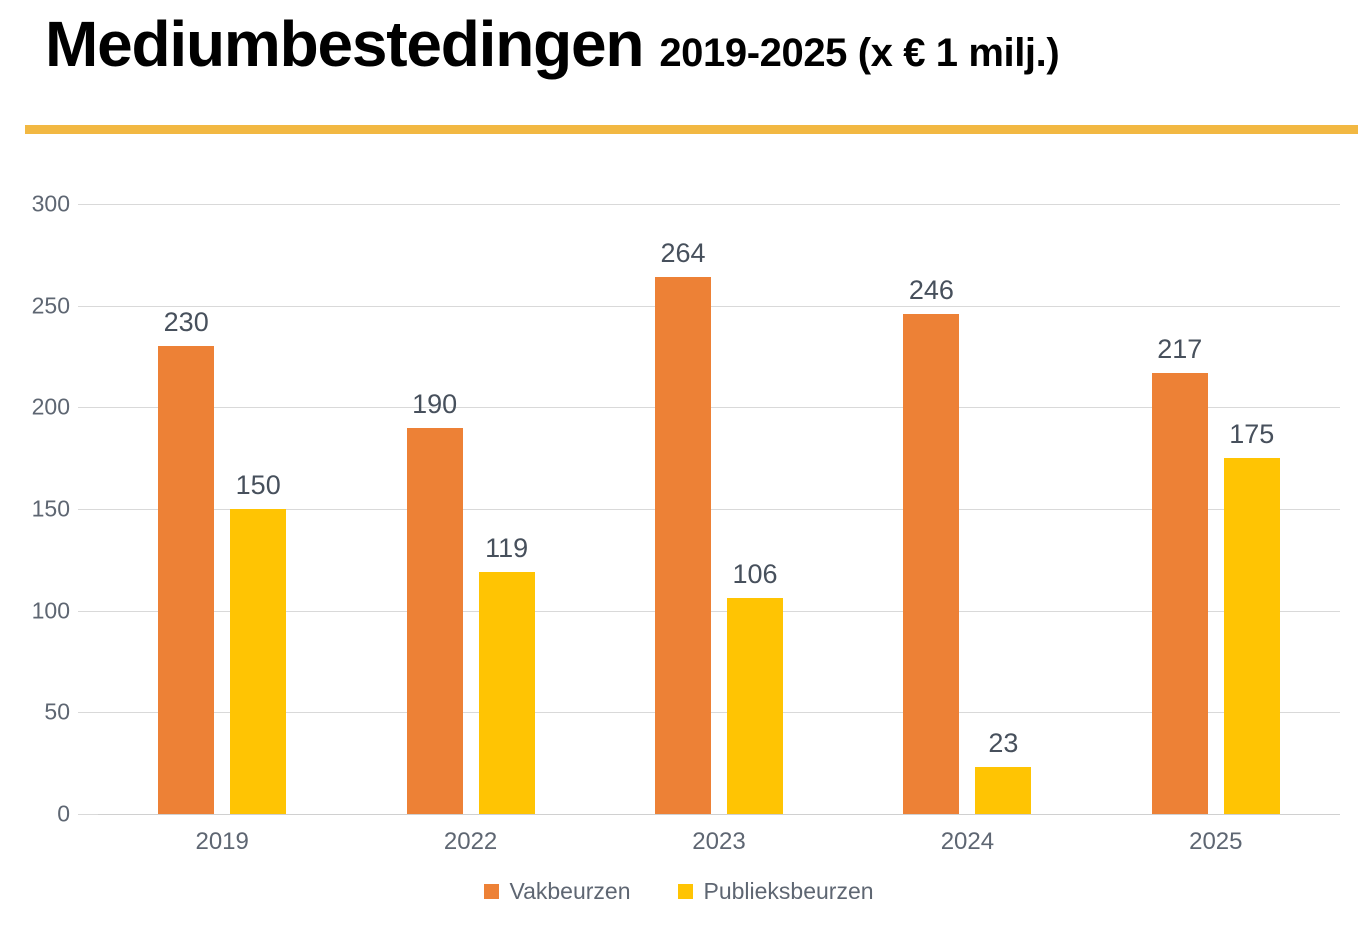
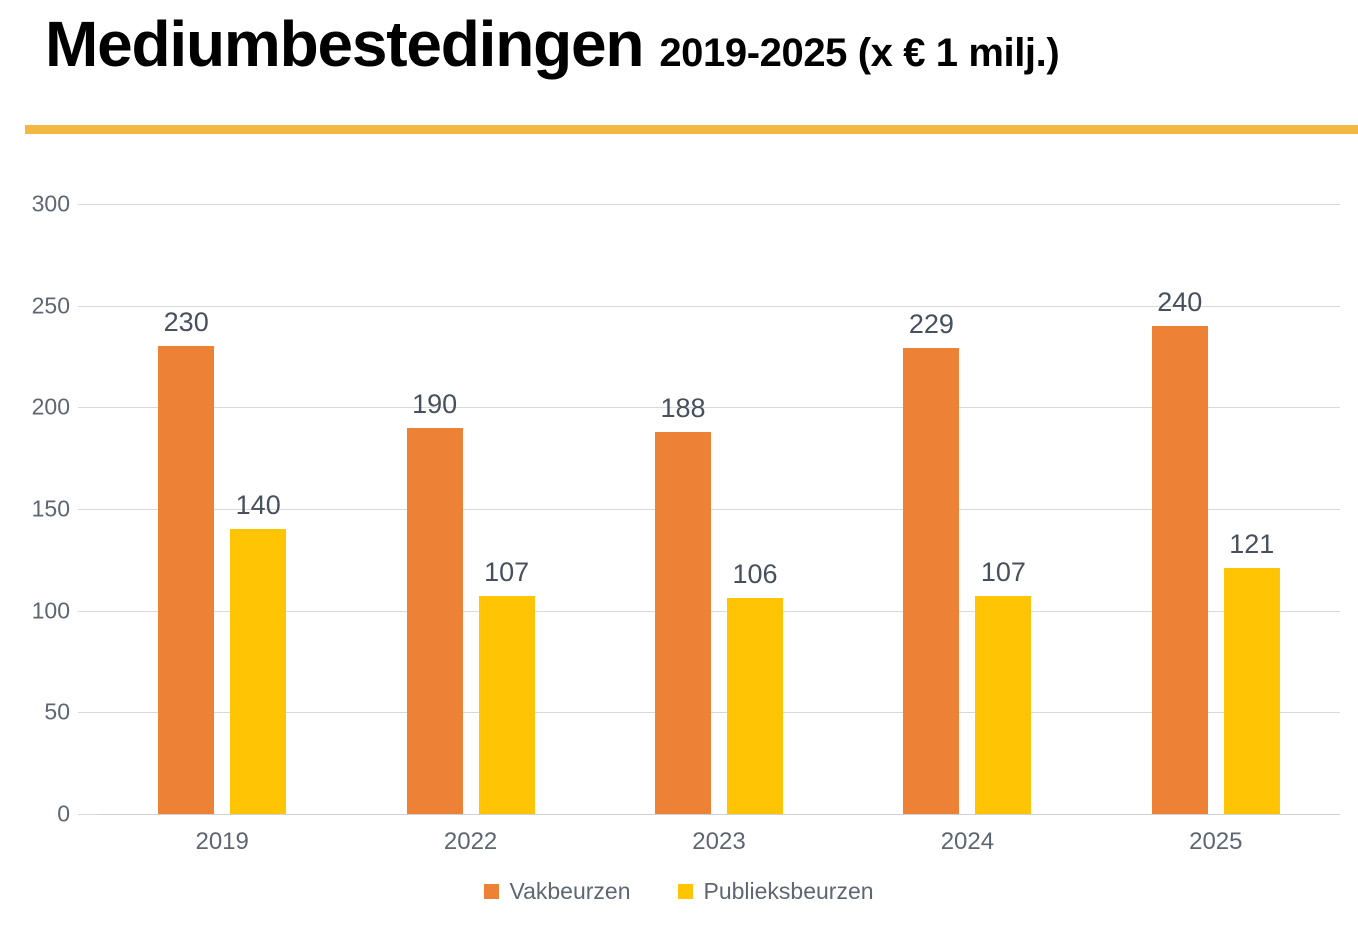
Publieksbeurzen/2019: 150 -> 140
Publieksbeurzen/2022: 119 -> 107
Vakbeurzen/2023: 264 -> 188
Vakbeurzen/2024: 246 -> 229
Publieksbeurzen/2024: 23 -> 107
Vakbeurzen/2025: 217 -> 240
Publieksbeurzen/2025: 175 -> 121
